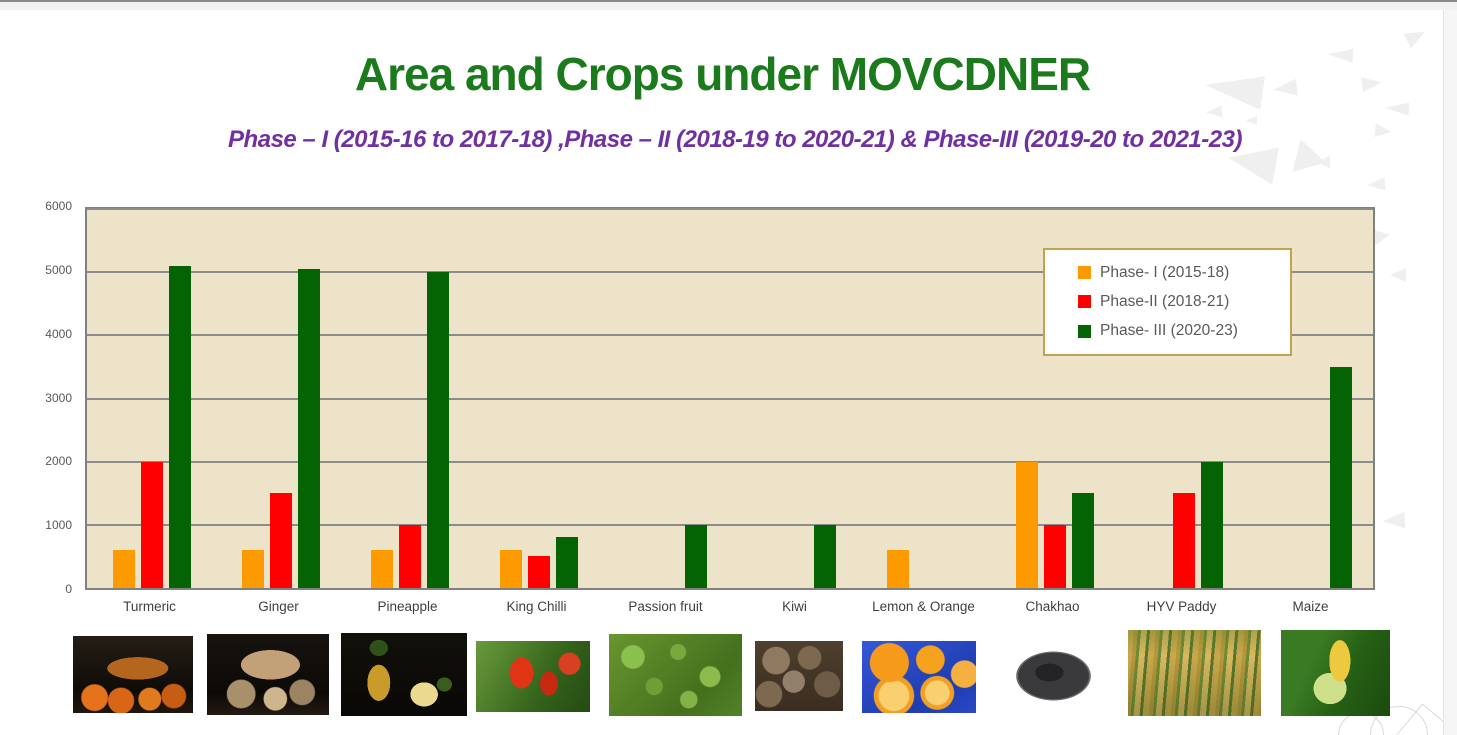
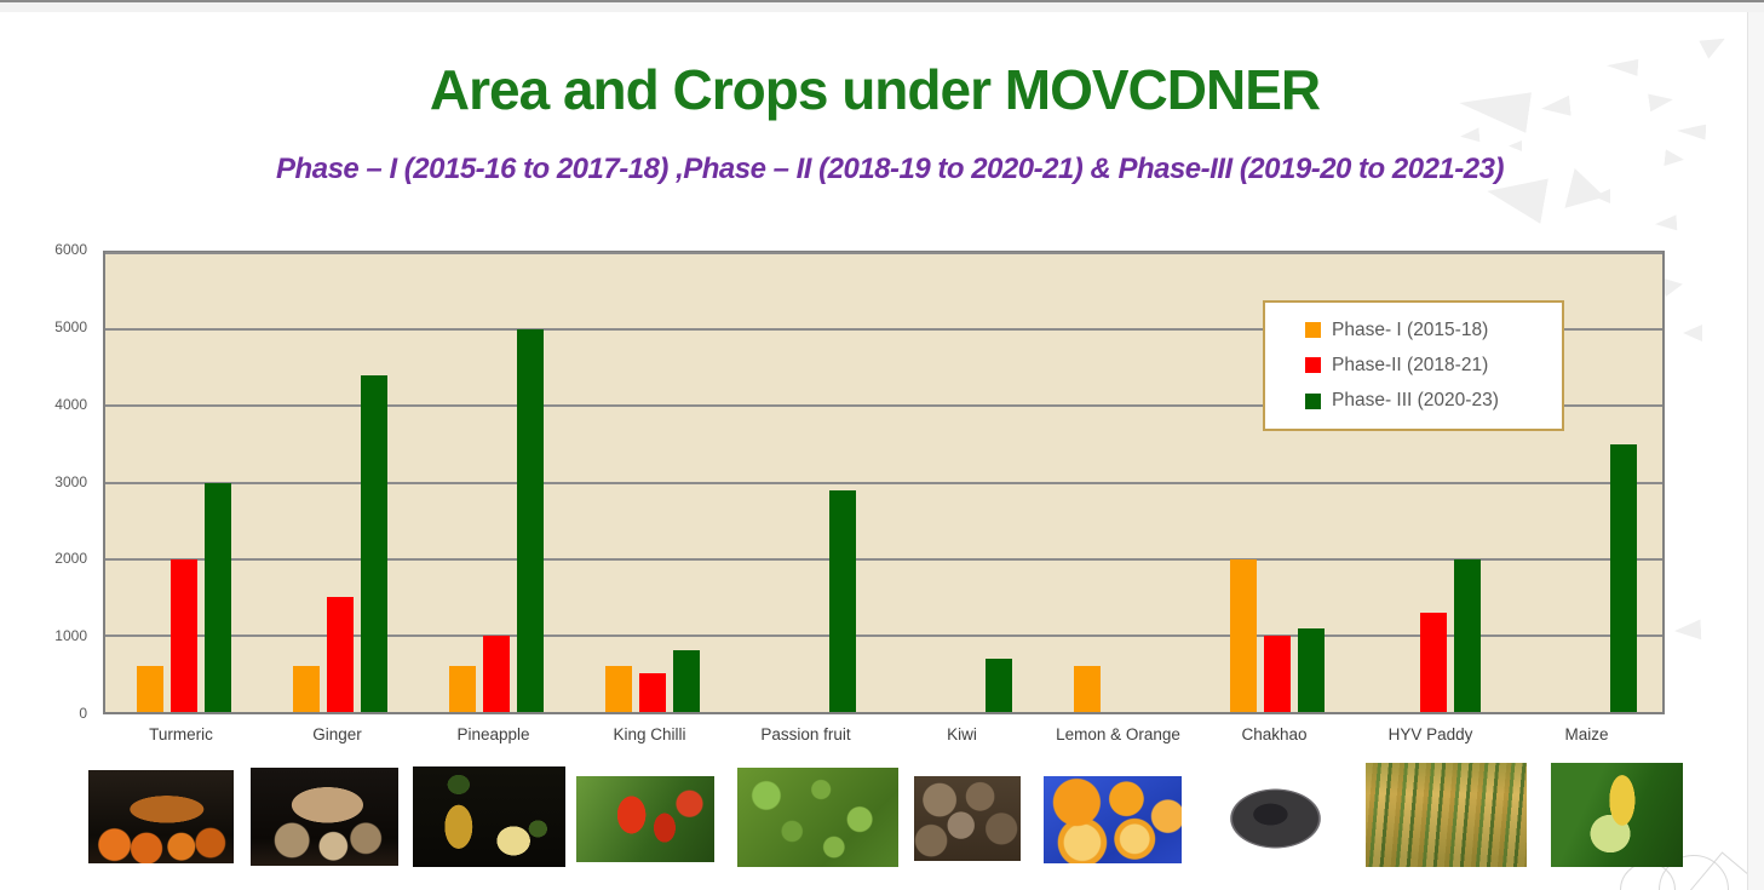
Phase- III (2020-23)/Turmeric: 5100 -> 3000
Phase- III (2020-23)/Ginger: 5000 -> 4400
Phase- III (2020-23)/Passion fruit: 1000 -> 2900
Phase- III (2020-23)/Kiwi: 1000 -> 700
Phase- III (2020-23)/Chakhao: 1500 -> 1100
Phase-II (2018-21)/HYV Paddy: 1500 -> 1300
